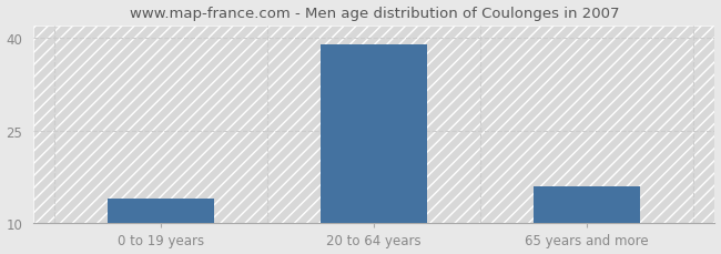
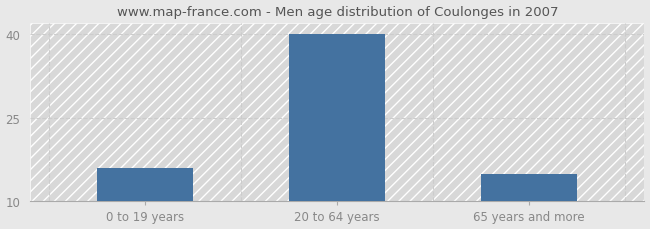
0 to 19 years: 14 -> 16
20 to 64 years: 39 -> 40
65 years and more: 16 -> 15
